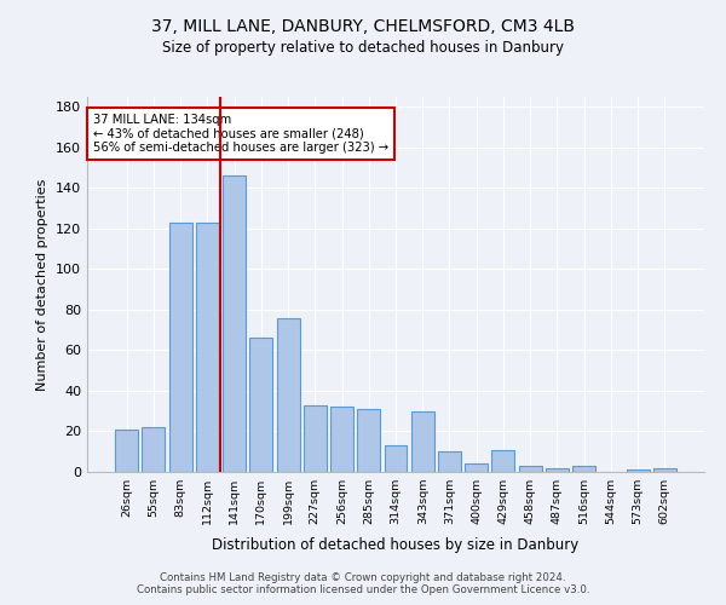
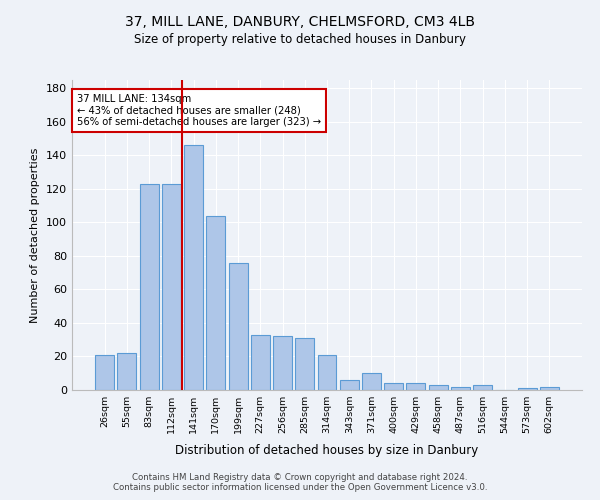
170sqm: 66 -> 104
314sqm: 13 -> 21
343sqm: 30 -> 6
429sqm: 11 -> 4
